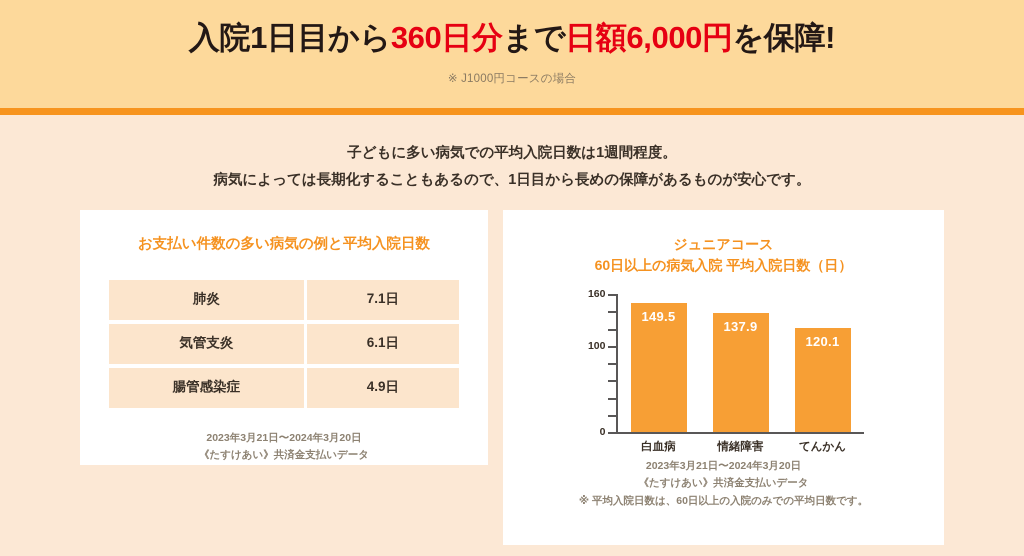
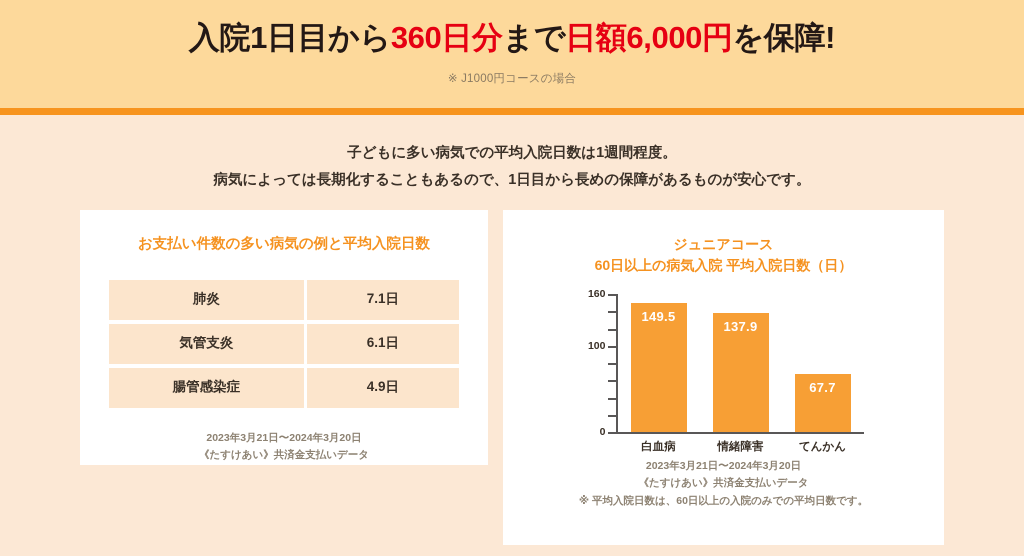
てんかん: 120.1 -> 67.7
